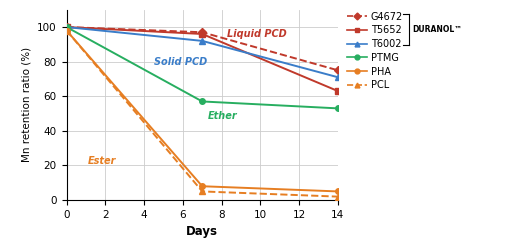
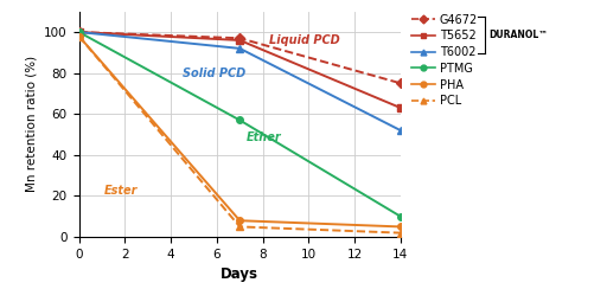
T6002/14: 71 -> 52
PTMG/14: 53 -> 10
